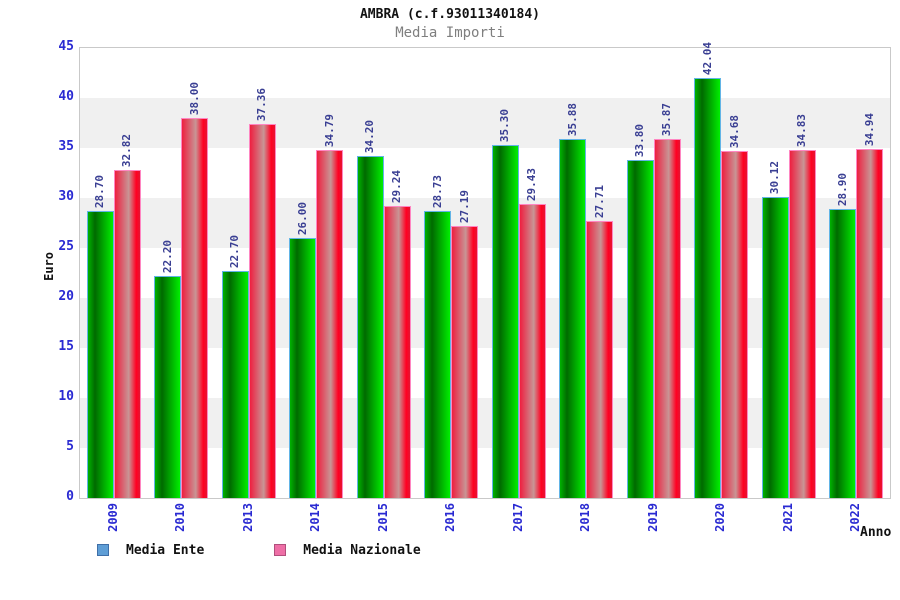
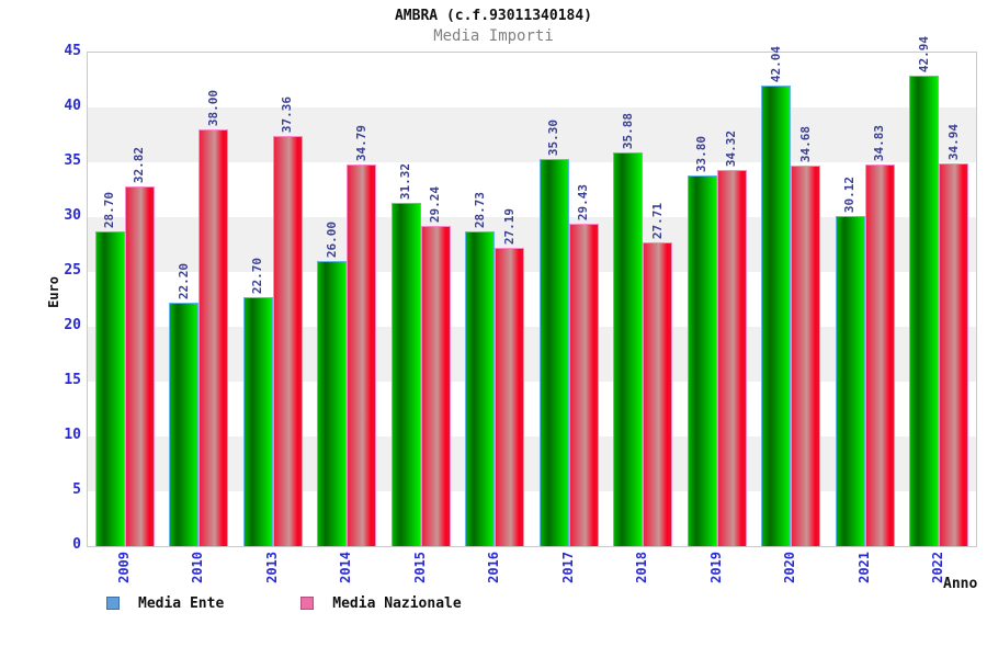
Media Ente/2015: 34.20 -> 31.32
Media Nazionale/2019: 35.87 -> 34.32
Media Ente/2022: 28.90 -> 42.94
